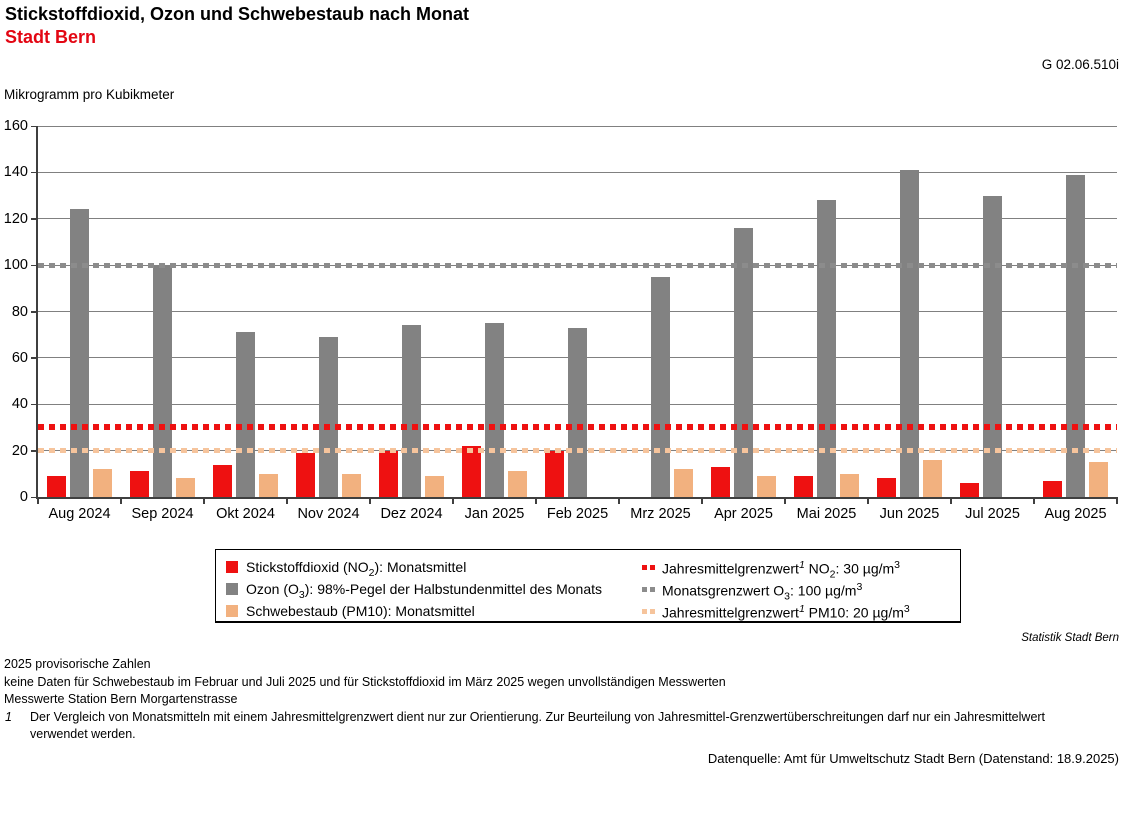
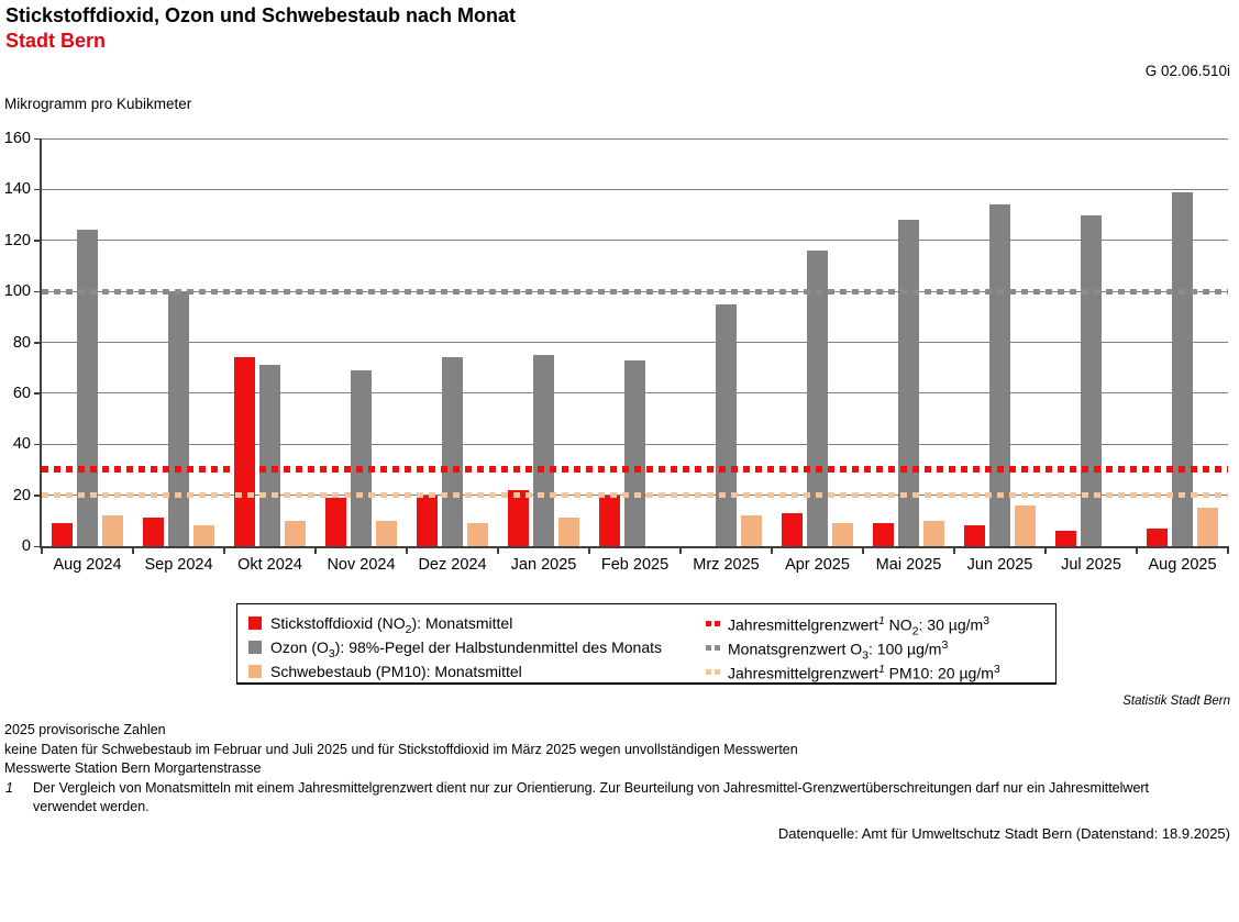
Stickstoffdioxid (NO2): Monatsmittel/Okt 2024: 14 -> 74
Ozon (O3): 98%-Pegel der Halbstundenmittel des Monats/Jun 2025: 141 -> 134
